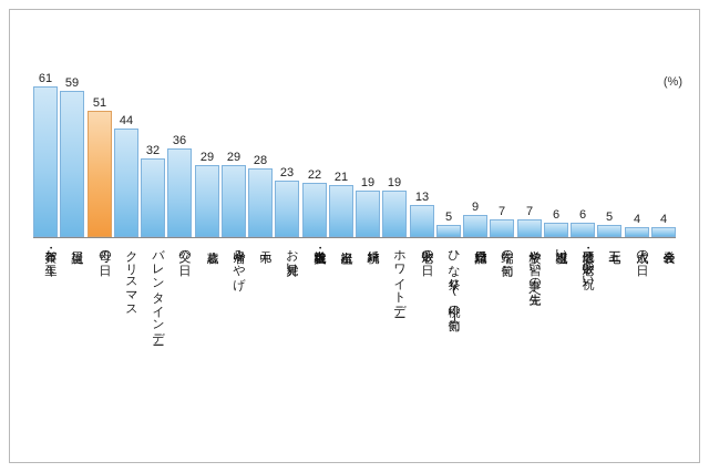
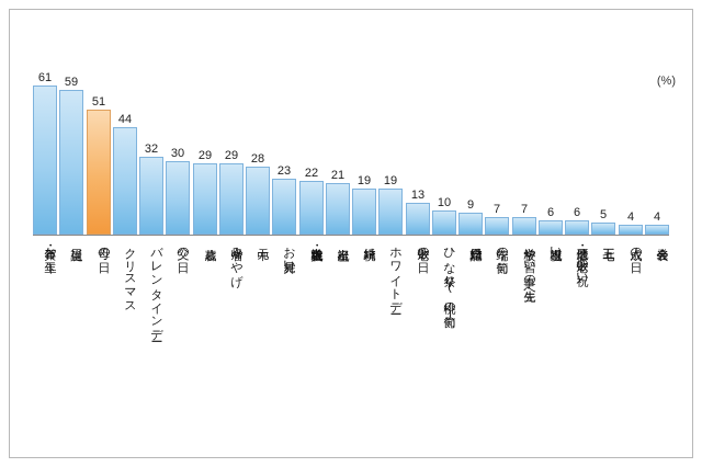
父の日: 36 -> 30
ひな祭り(桃の節句): 5 -> 10
